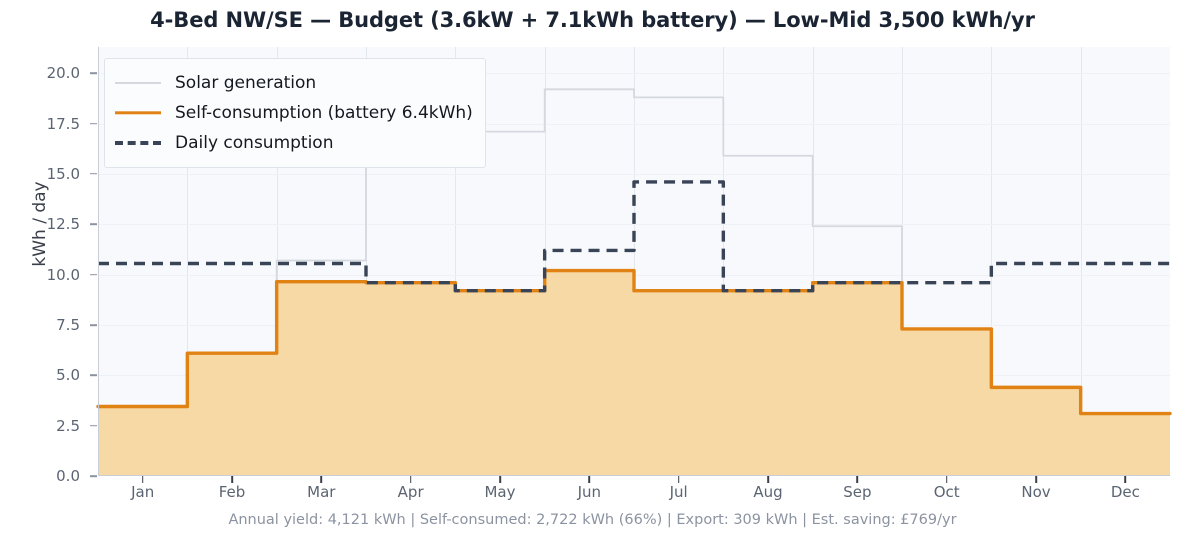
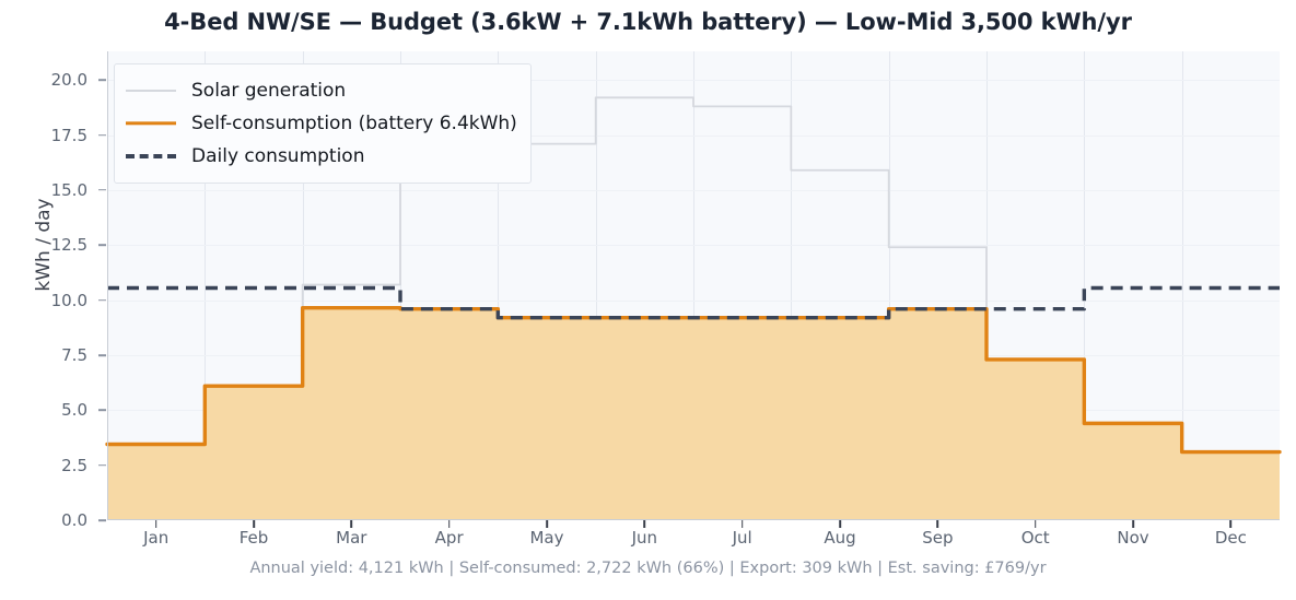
Self-consumption (battery 6.4kWh)/Jun: 10.2 -> 9.2
Daily consumption/Jun: 11.2 -> 9.2
Daily consumption/Jul: 14.6 -> 9.2
